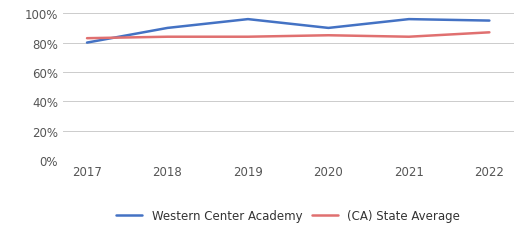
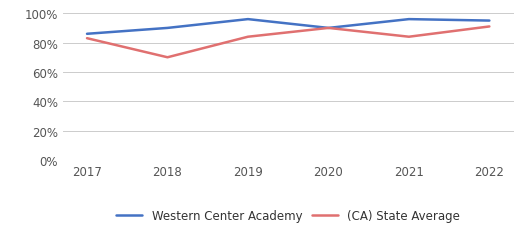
Western Center Academy/2017: 80% -> 86%
(CA) State Average/2018: 84% -> 70%
(CA) State Average/2020: 85% -> 90%
(CA) State Average/2022: 87% -> 91%
